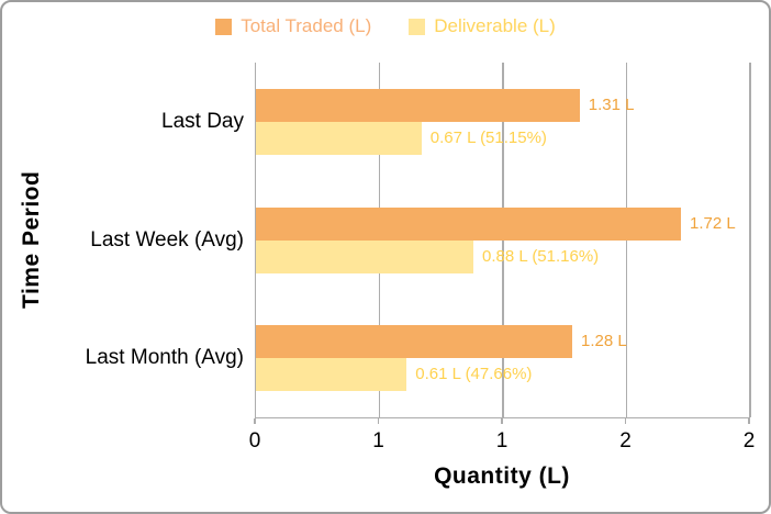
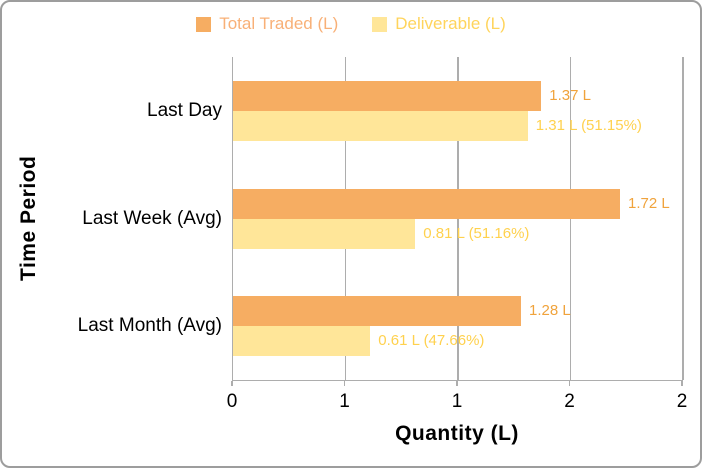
Total Traded (L)/Last Day: 1.31 -> 1.37
Deliverable (L)/Last Day: 0.67 -> 1.31
Deliverable (L)/Last Week (Avg): 0.88 -> 0.81
